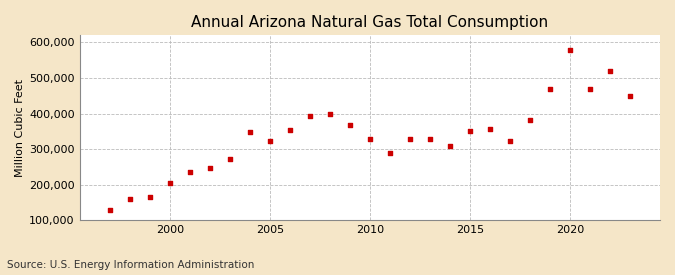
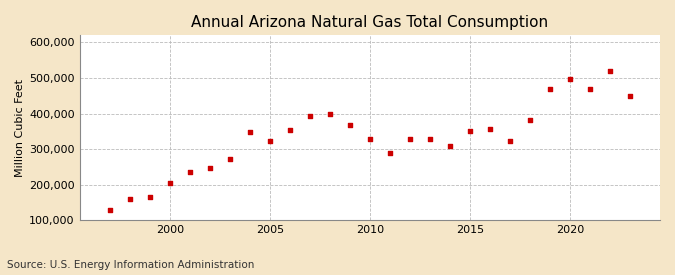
2020: 580,000 -> 498,000
